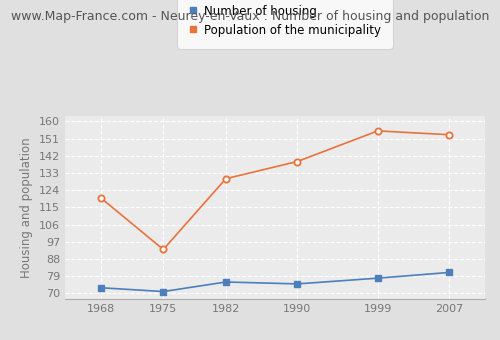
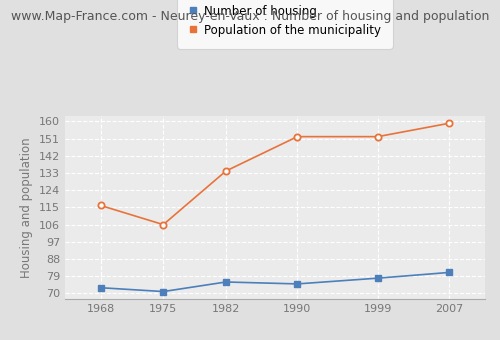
Population of the municipality/1968: 120 -> 116
Population of the municipality/1975: 93 -> 106
Population of the municipality/1982: 130 -> 134
Population of the municipality/1990: 139 -> 152
Population of the municipality/1999: 155 -> 152
Population of the municipality/2007: 153 -> 159
